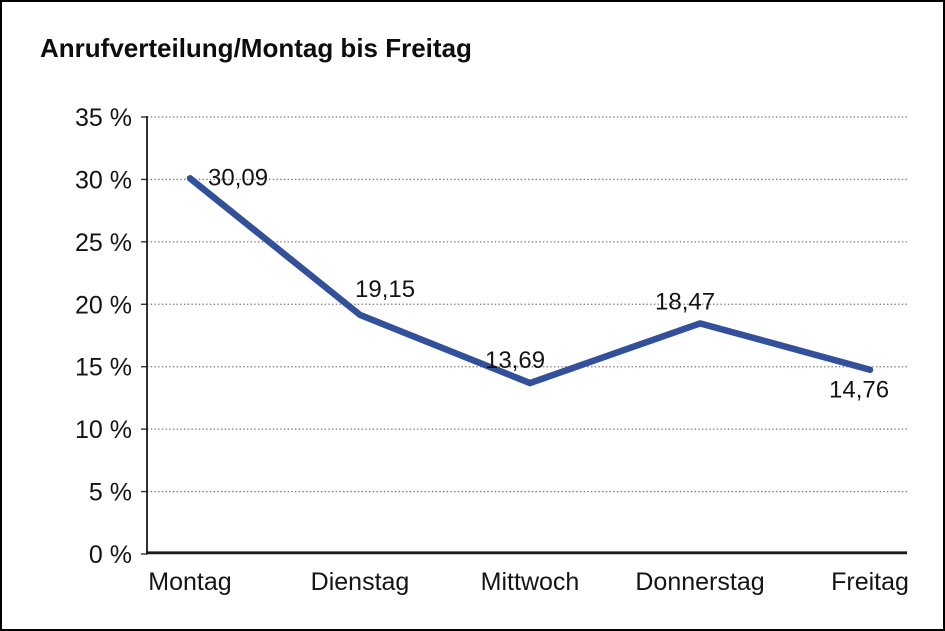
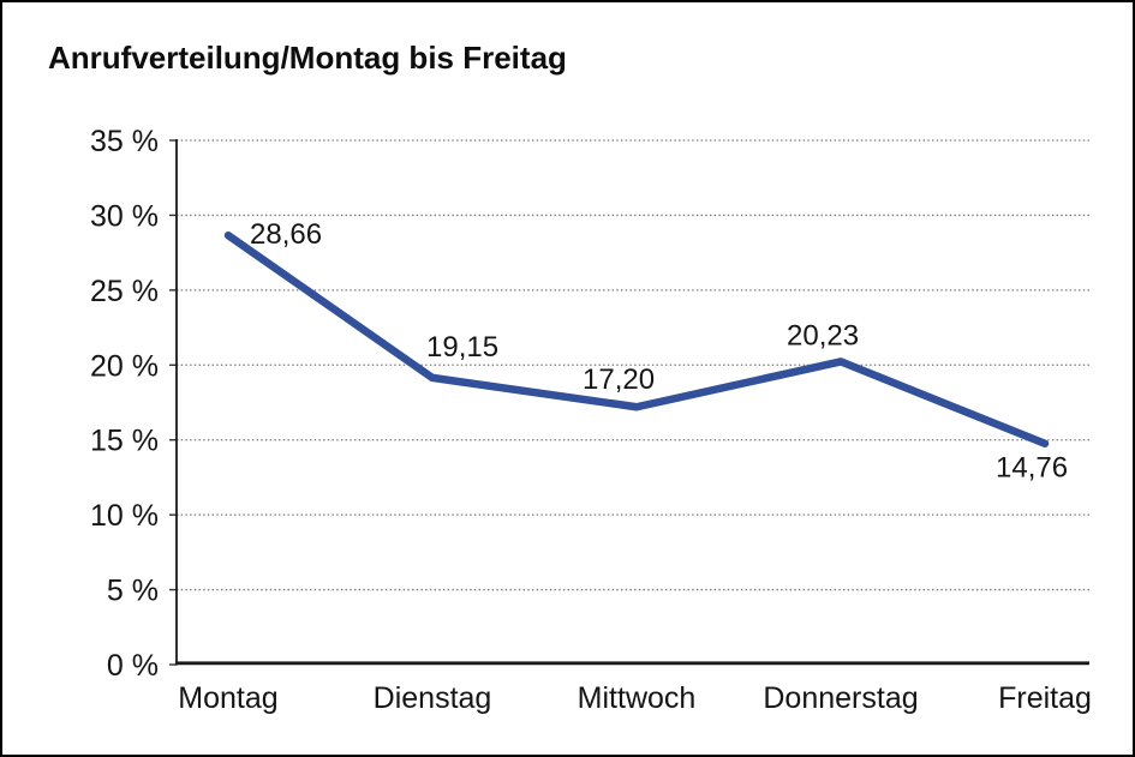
Montag: 30,09 -> 28,66
Mittwoch: 13,69 -> 17,20
Donnerstag: 18,47 -> 20,23
